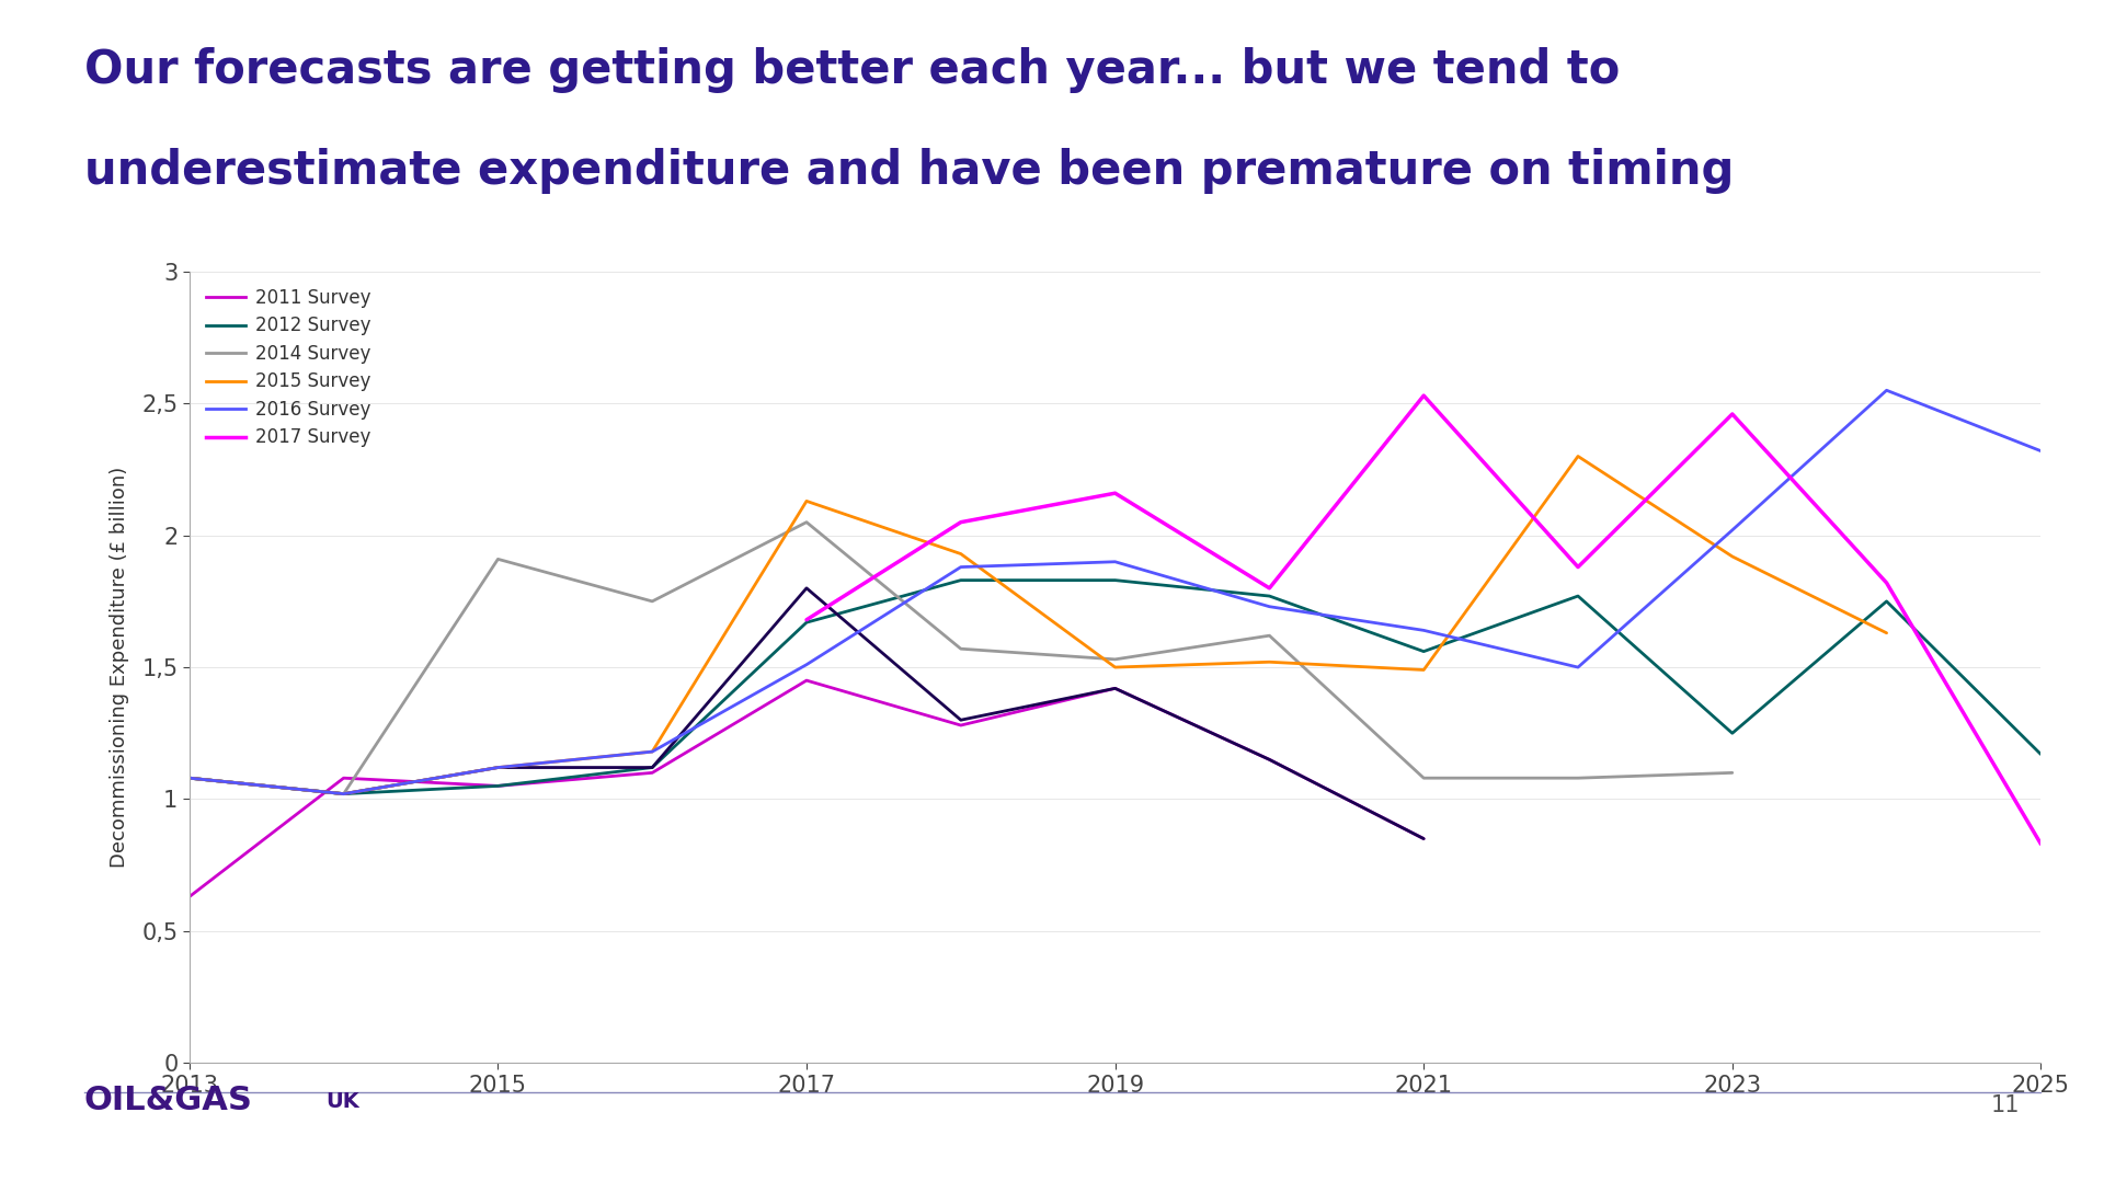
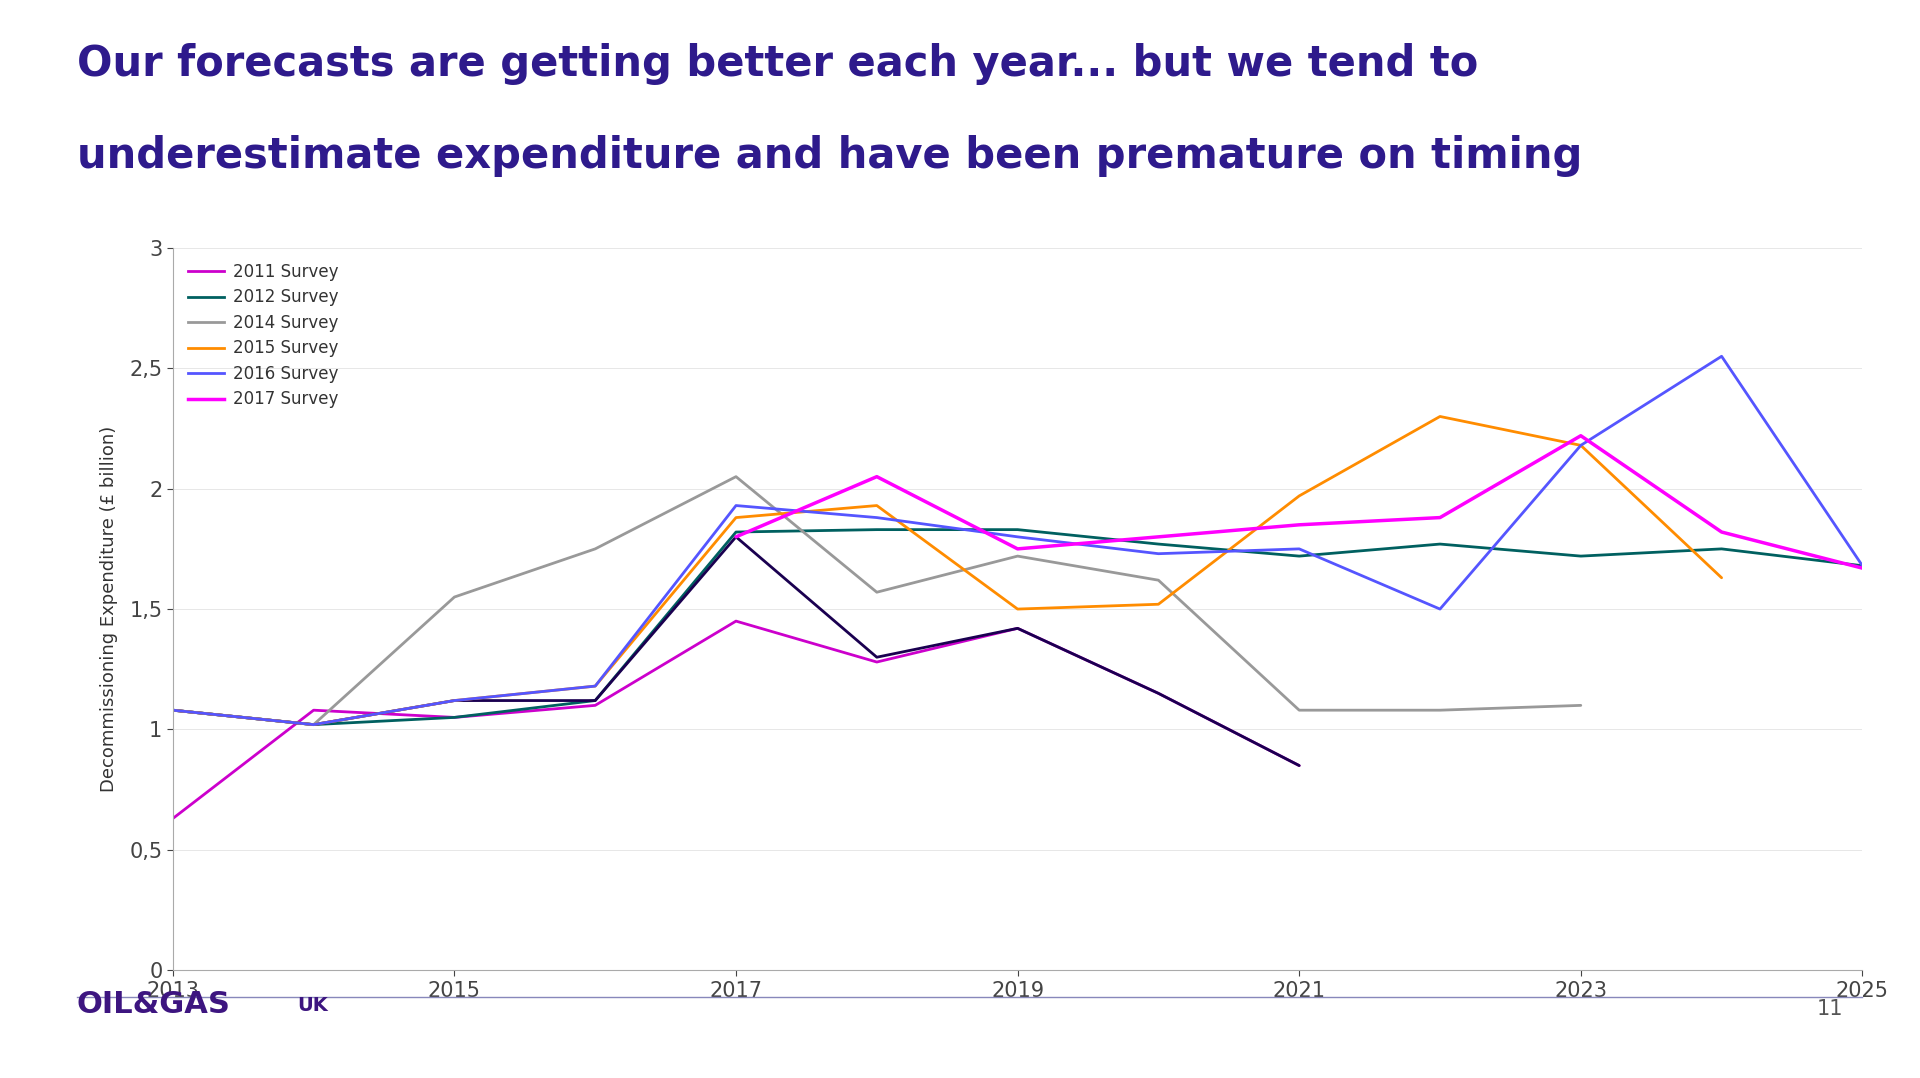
2014 Survey/2015: 1,91 -> 1,55
2012 Survey/2017: 1,67 -> 1,82
2015 Survey/2017: 2,13 -> 1,88
2016 Survey/2017: 1,51 -> 1,93
2017 Survey/2017: 1,68 -> 1,80
2014 Survey/2019: 1,53 -> 1,72
2016 Survey/2019: 1,90 -> 1,80
2017 Survey/2019: 2,16 -> 1,75
2012 Survey/2021: 1,56 -> 1,72
2015 Survey/2021: 1,49 -> 1,97
2016 Survey/2021: 1,64 -> 1,75
2017 Survey/2021: 2,53 -> 1,85
2012 Survey/2023: 1,25 -> 1,72
2015 Survey/2023: 1,92 -> 2,18
2016 Survey/2023: 2,02 -> 2,18
2017 Survey/2023: 2,46 -> 2,22
2012 Survey/2025: 1,17 -> 1,68
2016 Survey/2025: 2,32 -> 1,68
2017 Survey/2025: 0,83 -> 1,67
